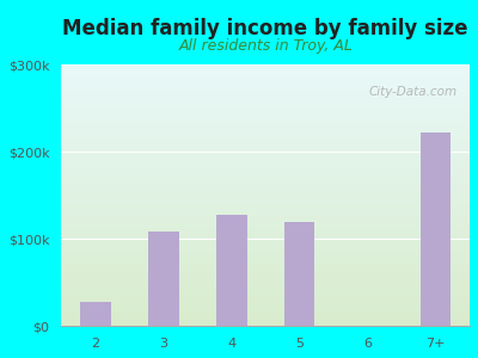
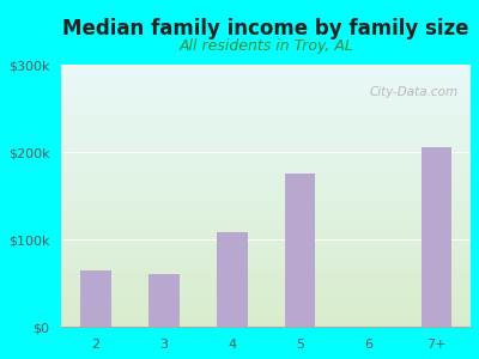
2: $28k -> $65k
3: $108k -> $60k
4: $128k -> $108k
5: $120k -> $175k
7+: $222k -> $205k
